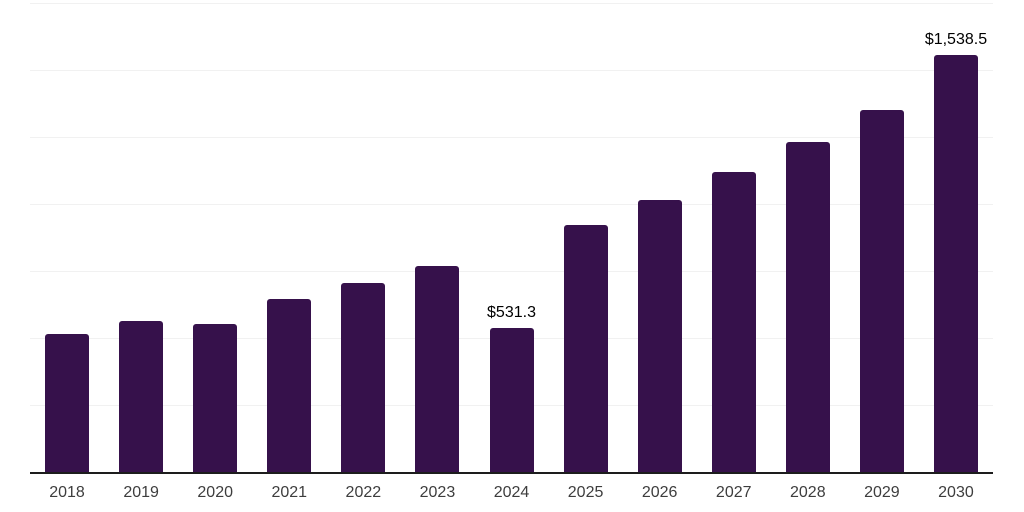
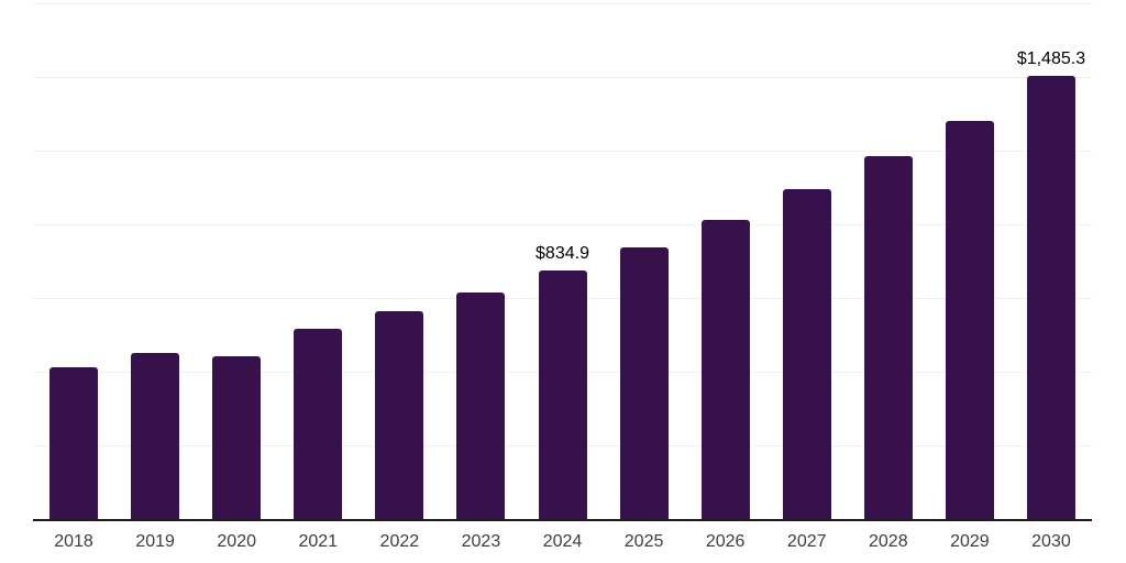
2024: $531.3 -> $834.9
2030: $1,538.5 -> $1,485.3
